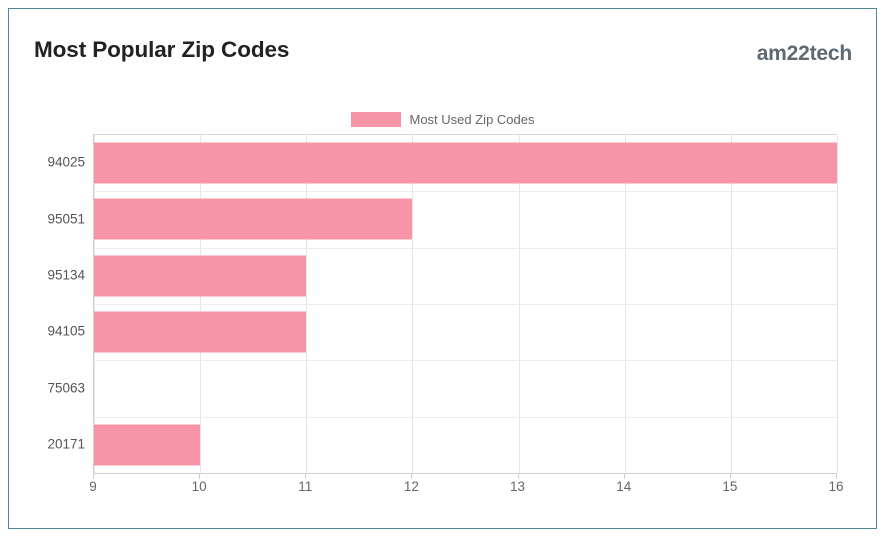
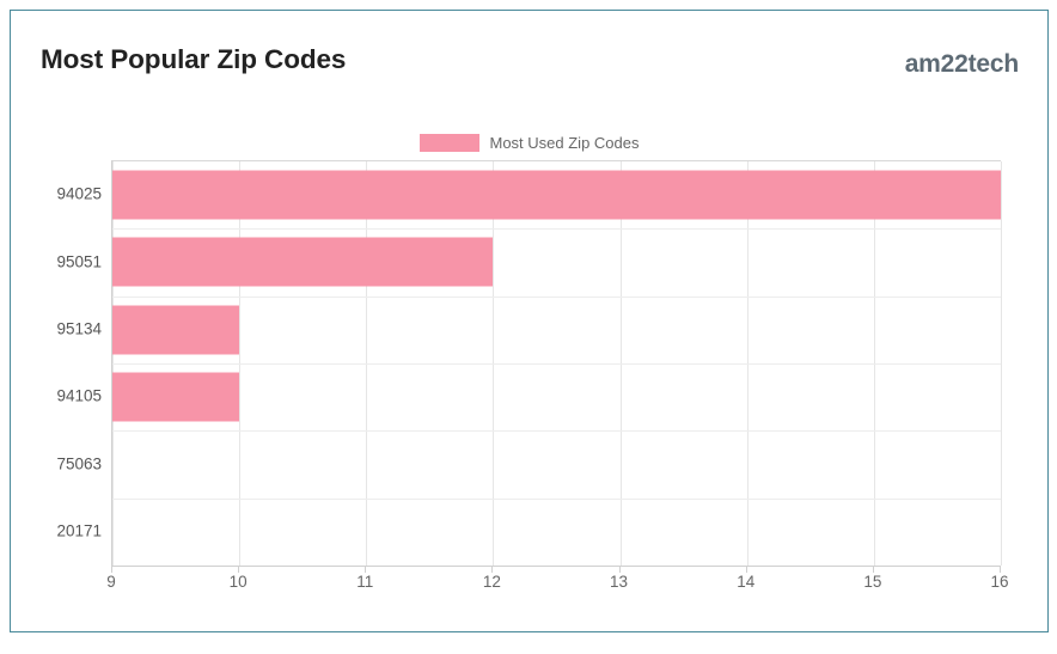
95134: 11 -> 10
94105: 11 -> 10
20171: 10 -> 9
